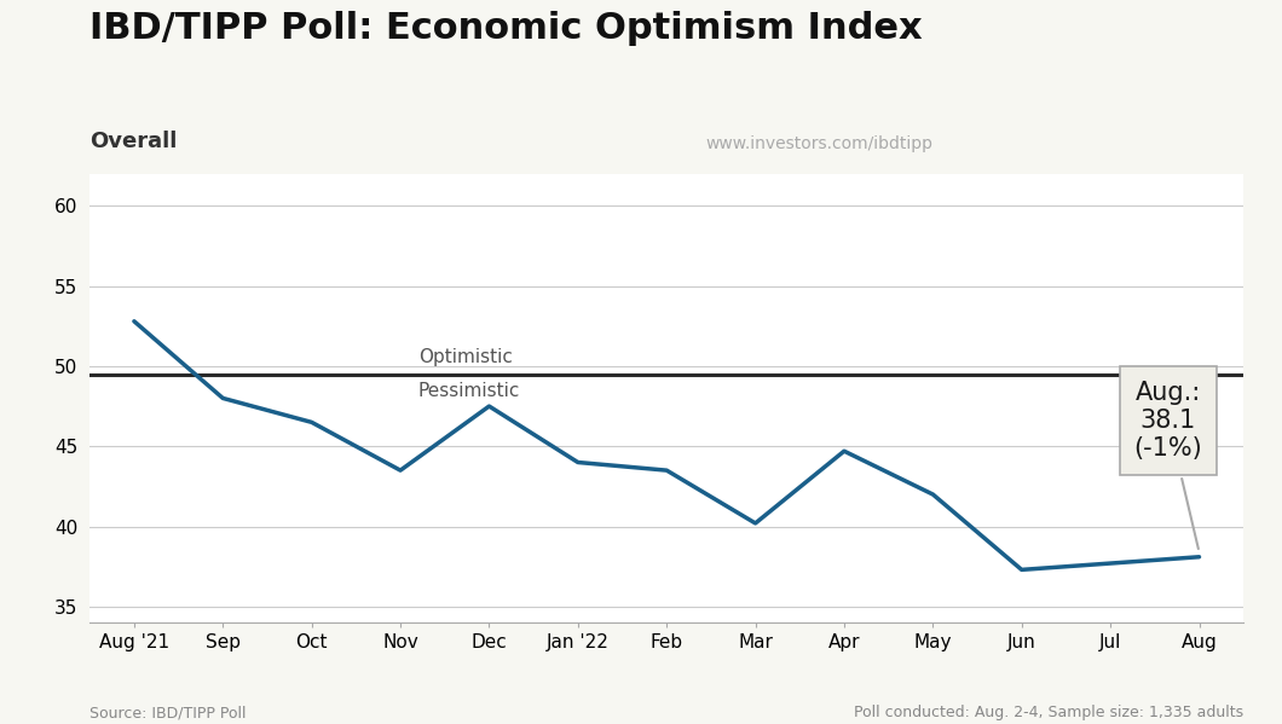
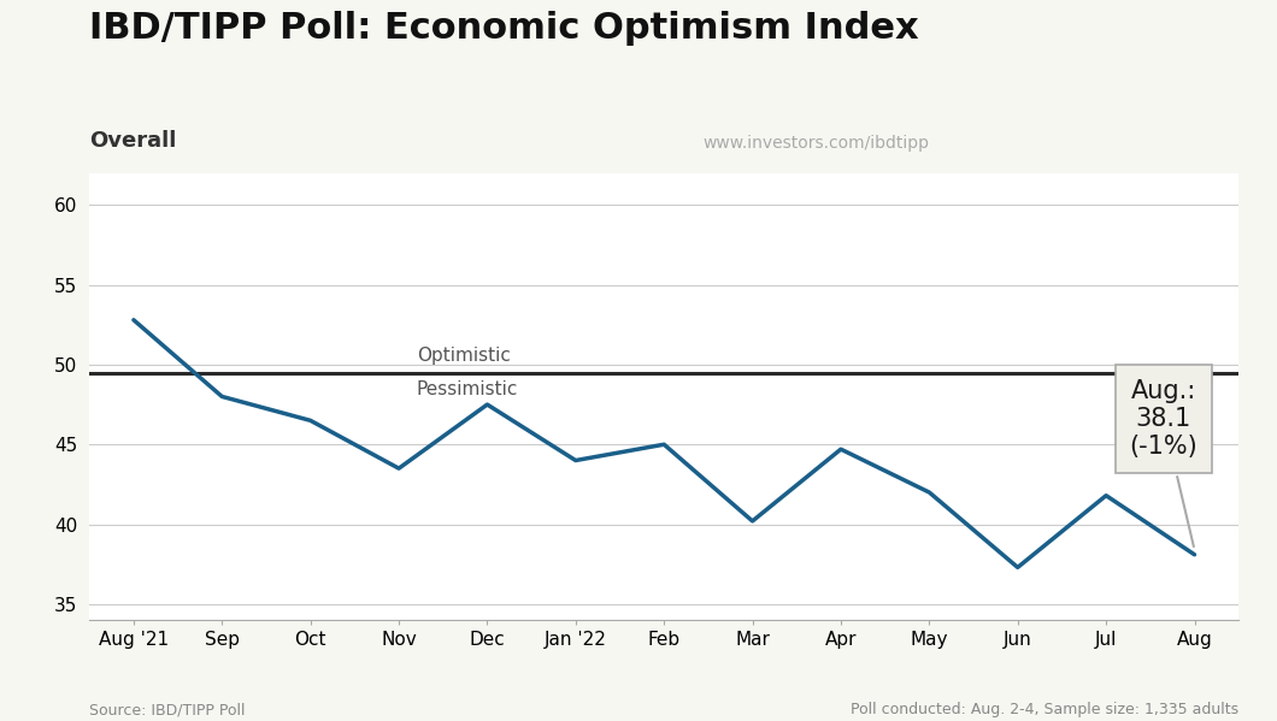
Feb: 43.5 -> 45.0
Jul: 37.7 -> 41.8
